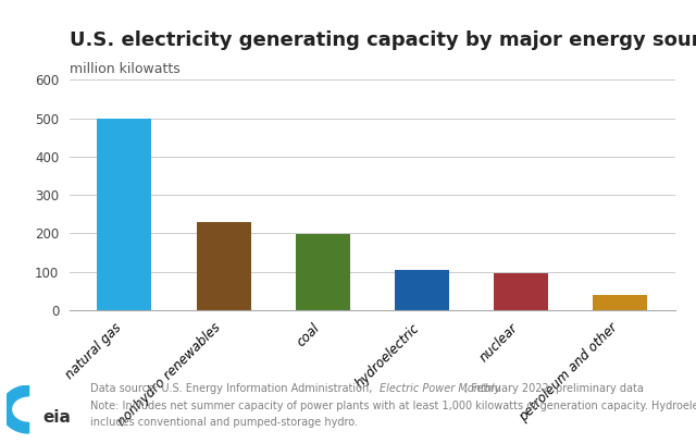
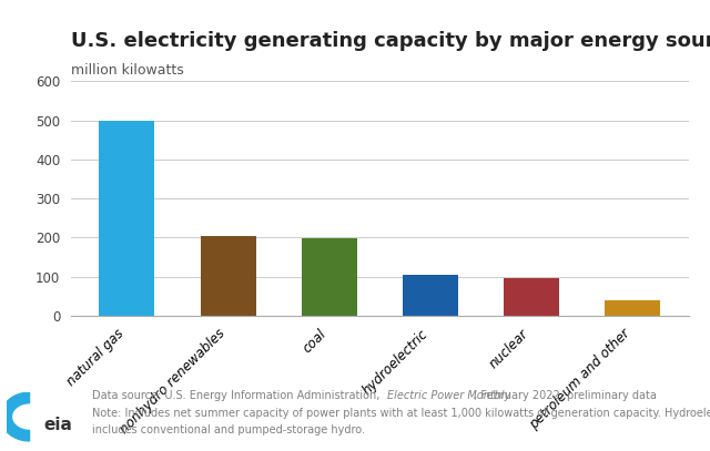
nonhydro renewables: 229 -> 205
